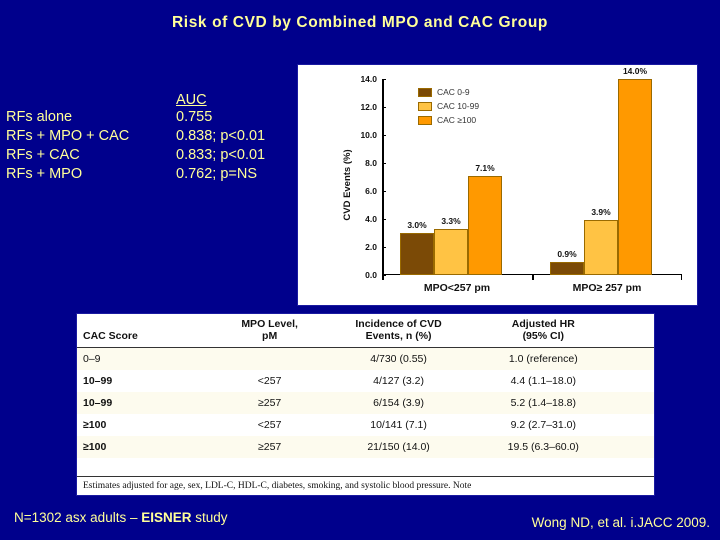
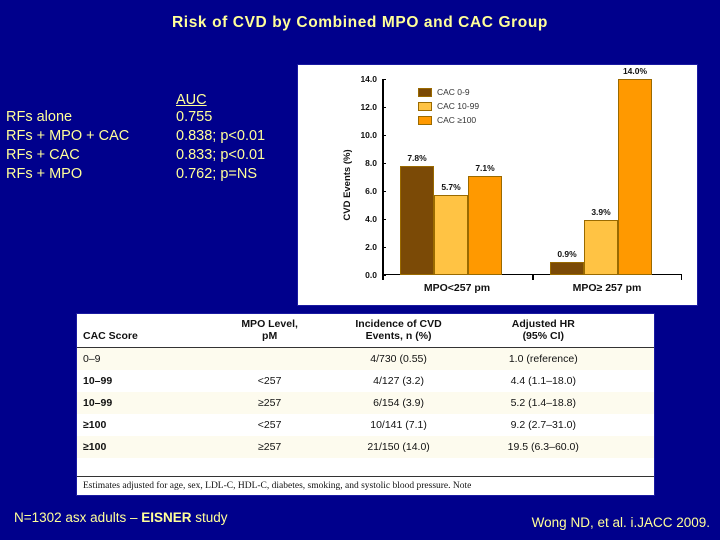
CAC 0-9/MPO<257 pm: 3.0% -> 7.8%
CAC 10-99/MPO<257 pm: 3.3% -> 5.7%
